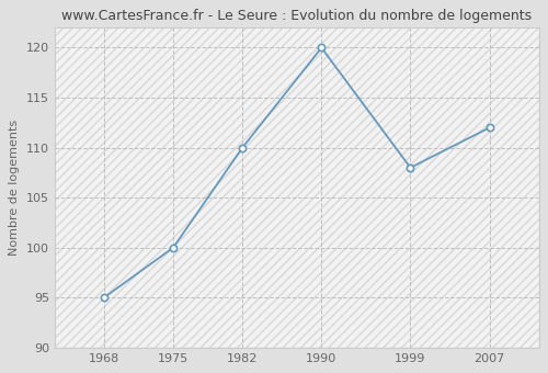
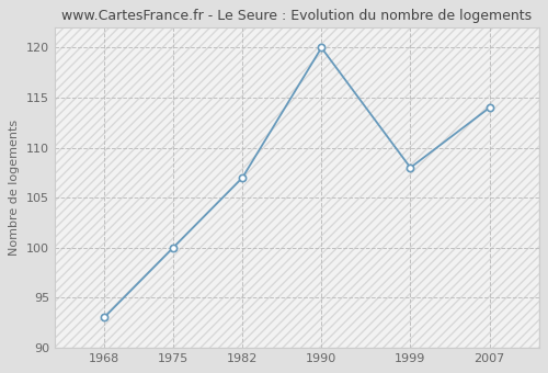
1968: 95 -> 93
1982: 110 -> 107
2007: 112 -> 114
